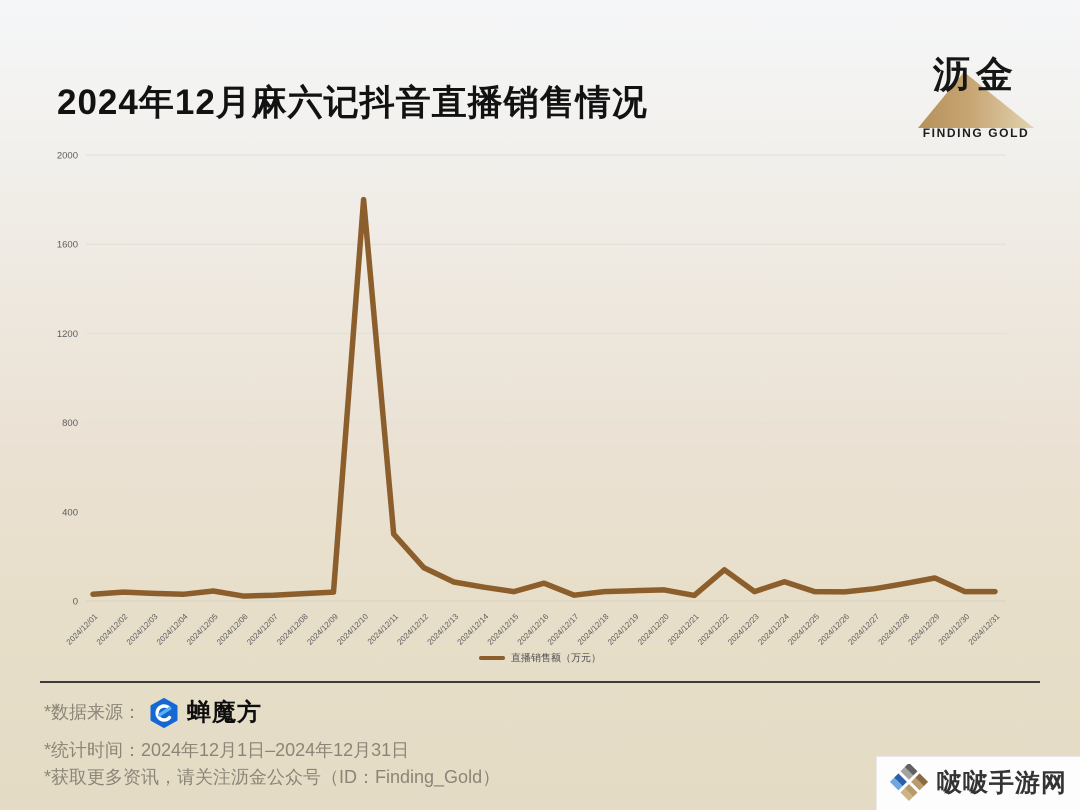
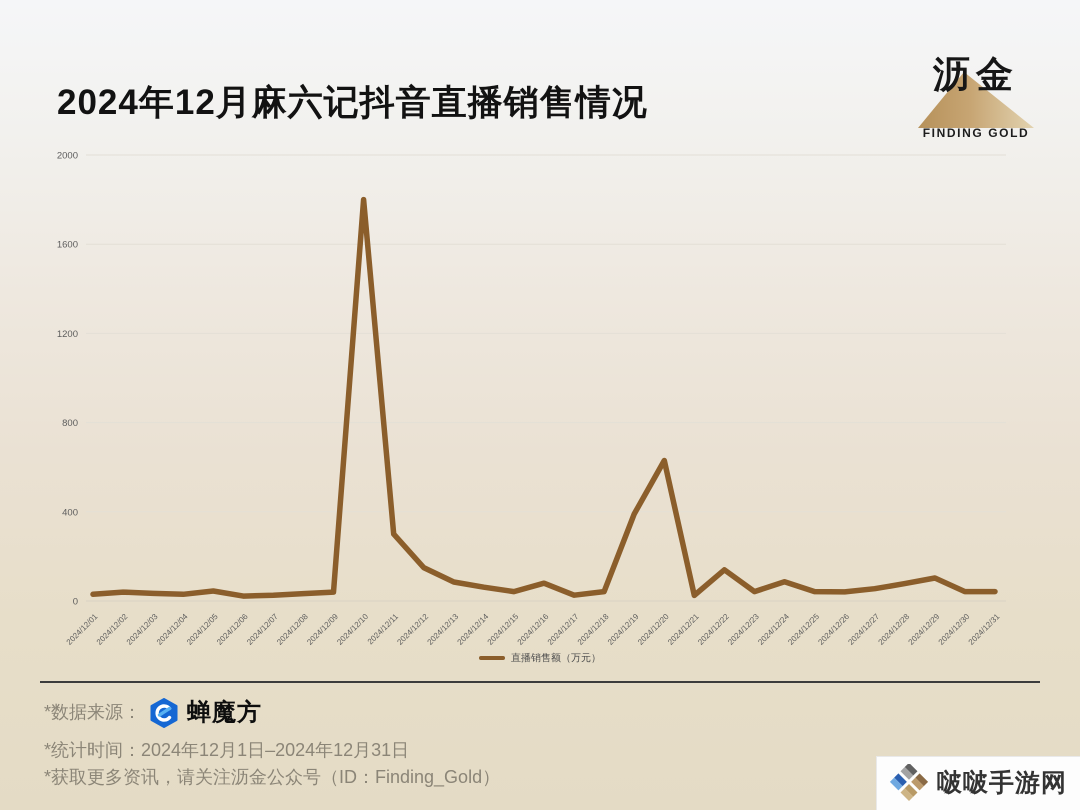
2024/12/19: 50 -> 390
2024/12/20: 50 -> 630
